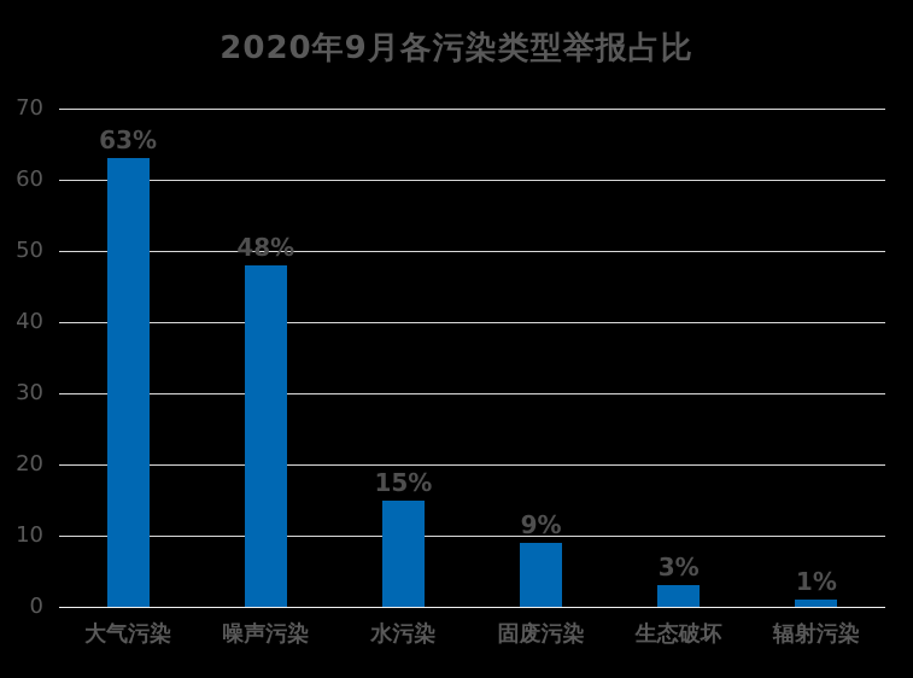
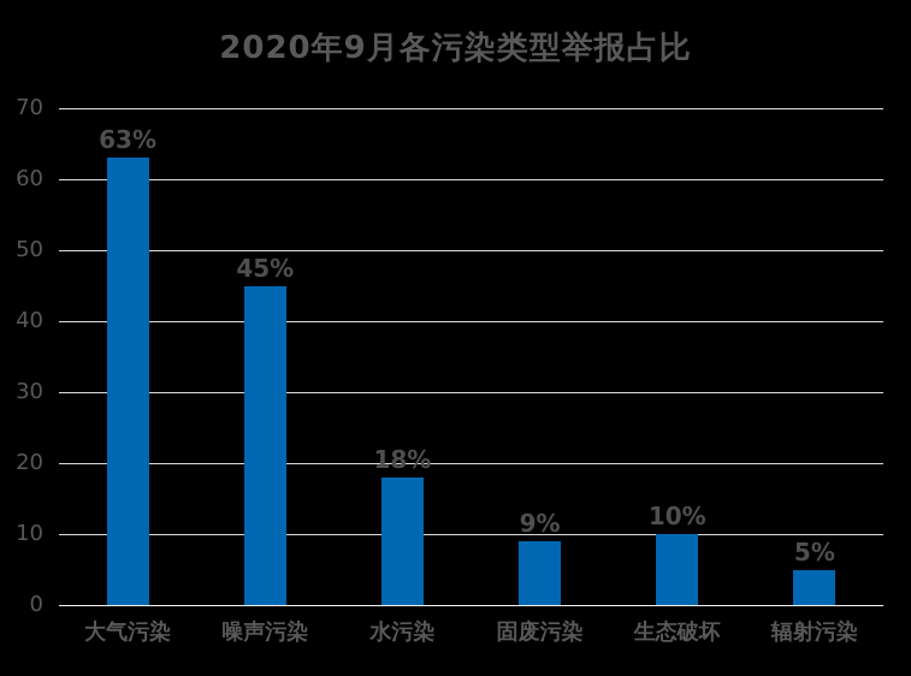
噪声污染: 48% -> 45%
水污染: 15% -> 18%
生态破坏: 3% -> 10%
辐射污染: 1% -> 5%
